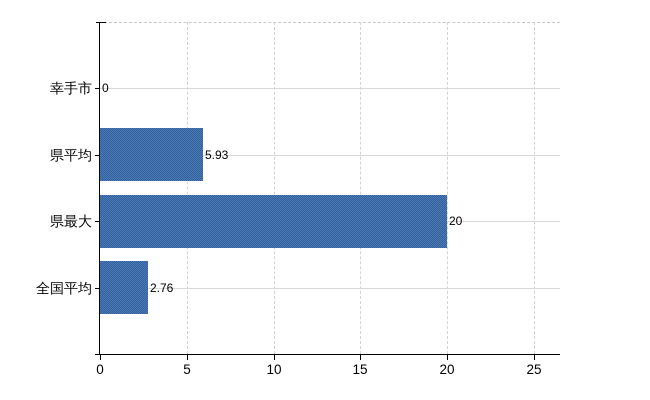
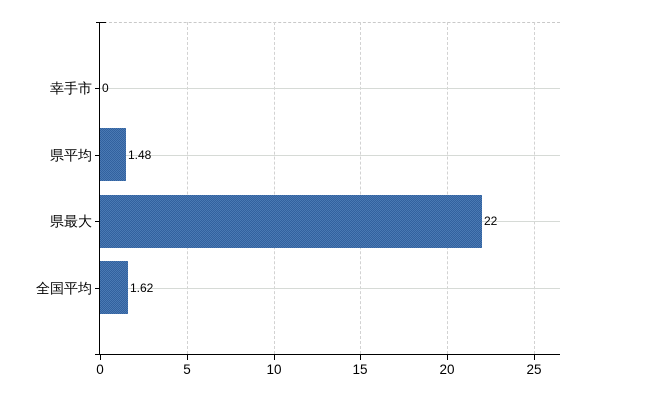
県平均: 5.93 -> 1.48
県最大: 20 -> 22
全国平均: 2.76 -> 1.62
